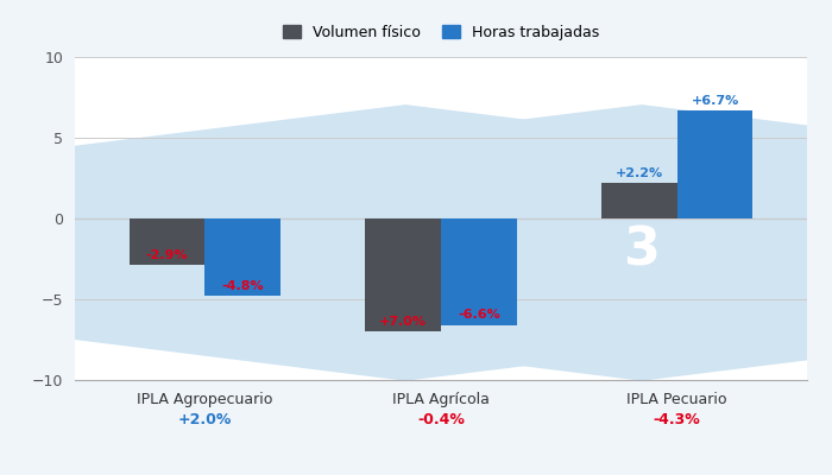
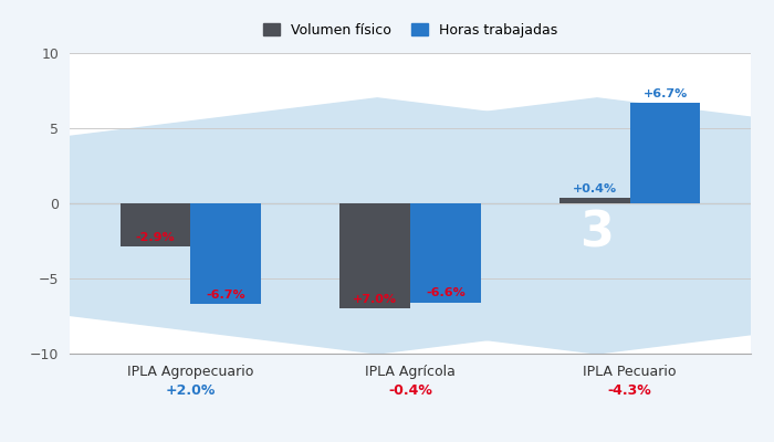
Horas trabajadas/IPLA Agropecuario: -4.8% -> -6.7%
Volumen físico/IPLA Pecuario: +2.2% -> +0.4%
